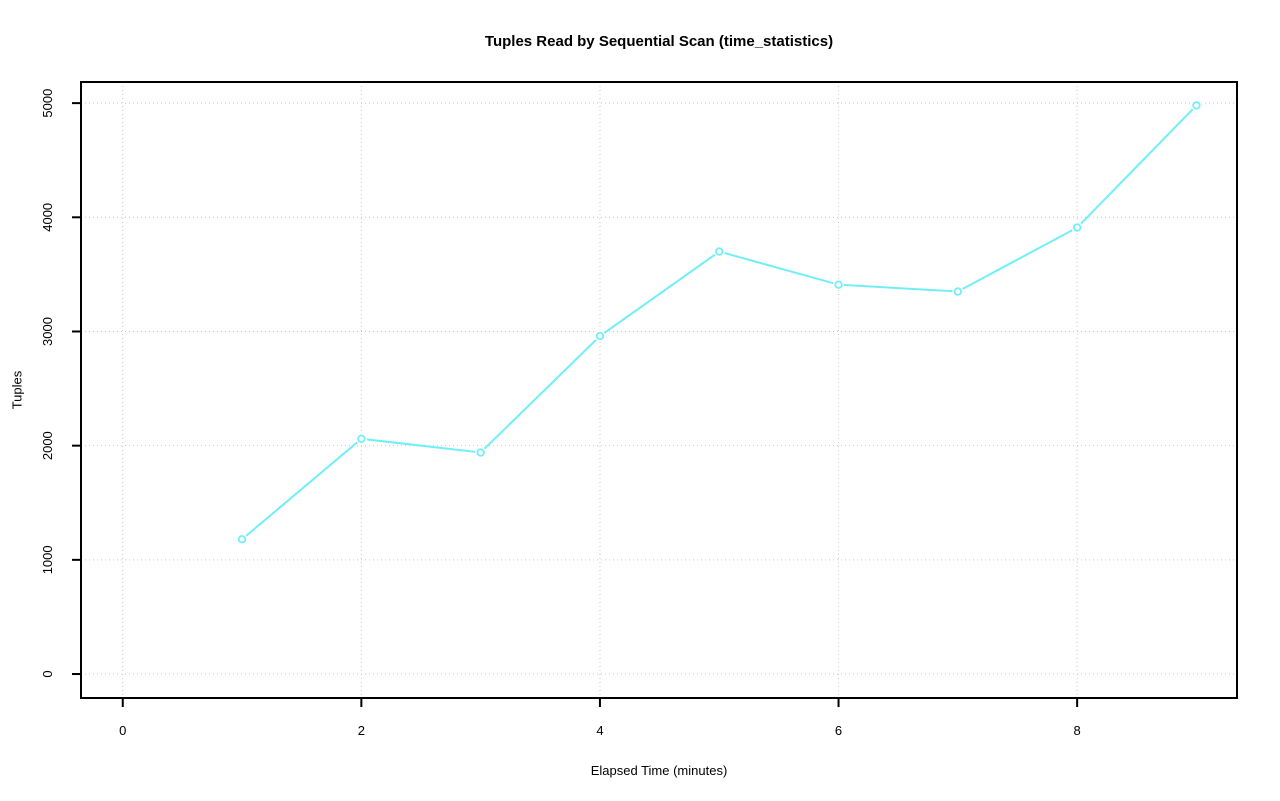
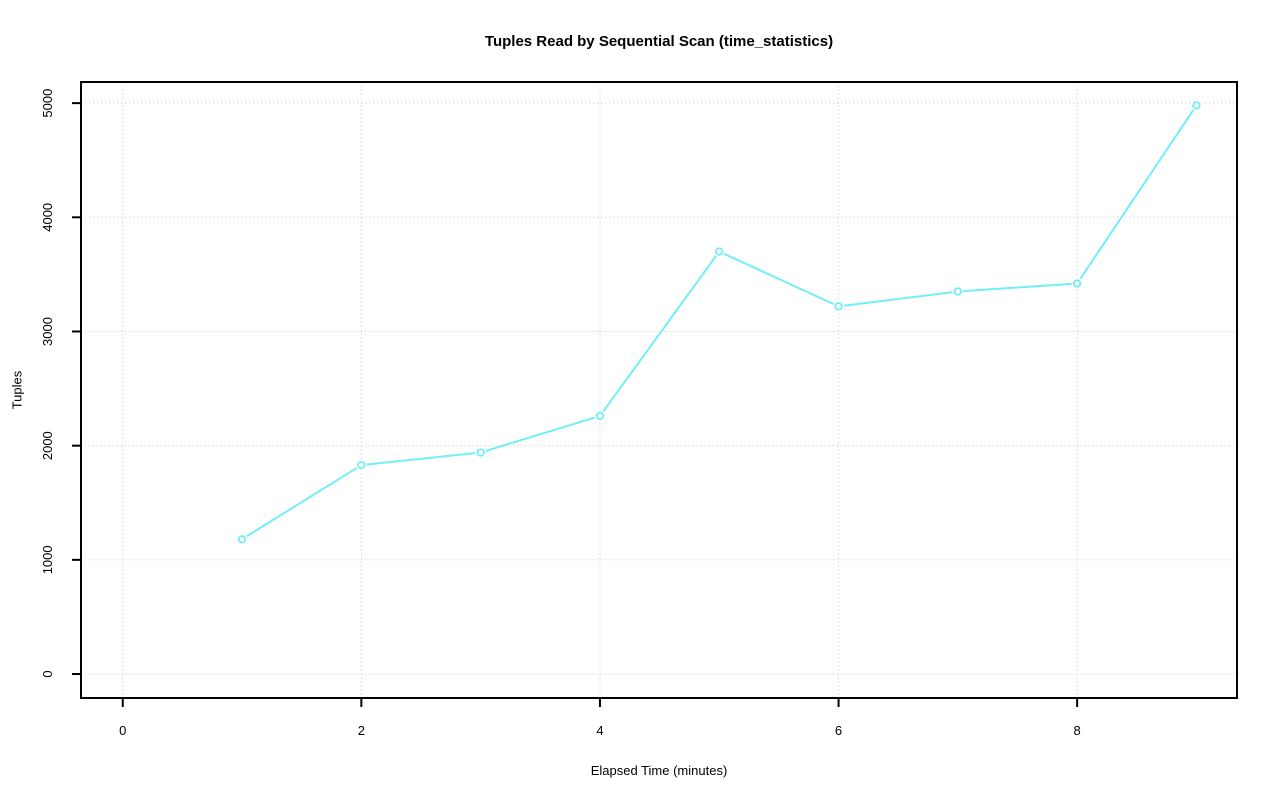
2: 2060 -> 1830
4: 2960 -> 2260
6: 3410 -> 3220
8: 3910 -> 3420
